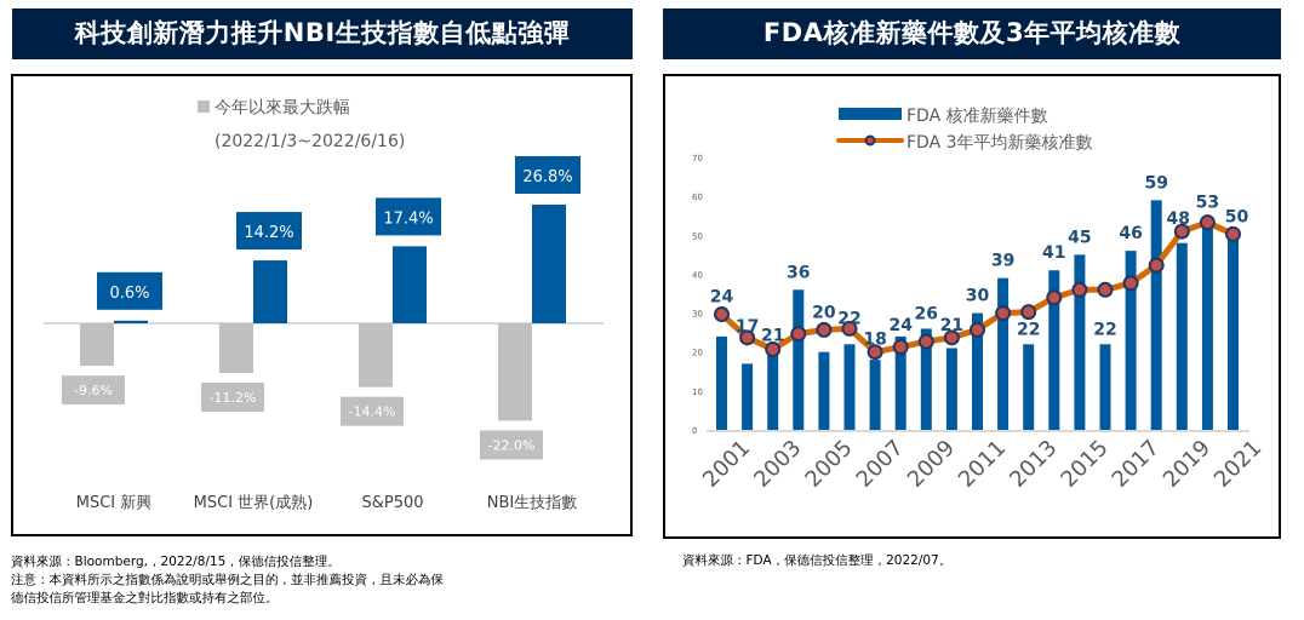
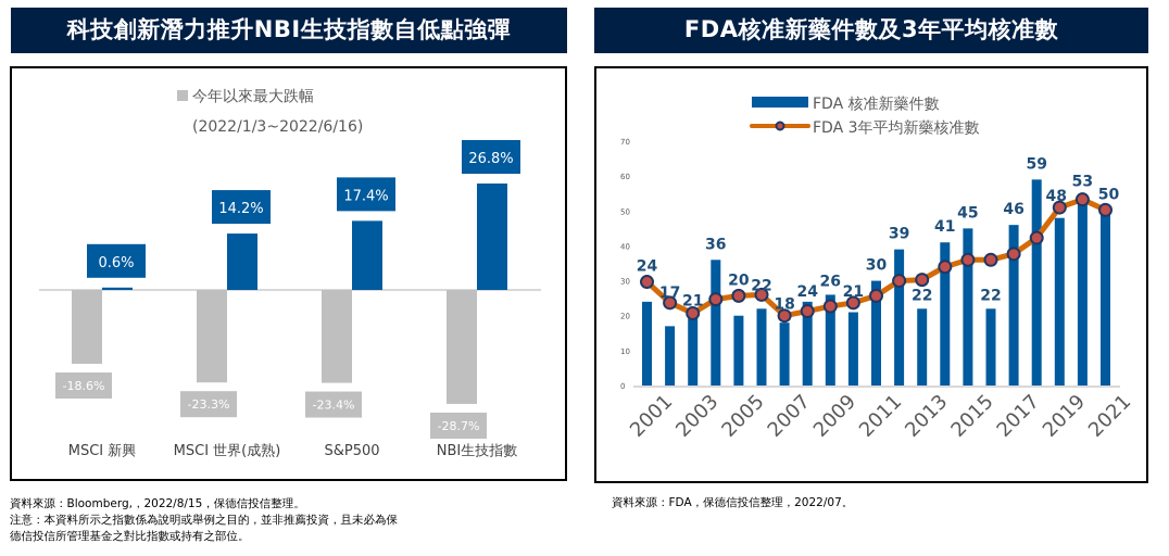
科技創新潛力推升NBI生技指數自低點強彈/今年以來最大跌幅/MSCI 新興: -9.6% -> -18.6%
科技創新潛力推升NBI生技指數自低點強彈/今年以來最大跌幅/MSCI 世界(成熟): -11.2% -> -23.3%
科技創新潛力推升NBI生技指數自低點強彈/今年以來最大跌幅/S&P500: -14.4% -> -23.4%
科技創新潛力推升NBI生技指數自低點強彈/今年以來最大跌幅/NBI生技指數: -22.0% -> -28.7%
